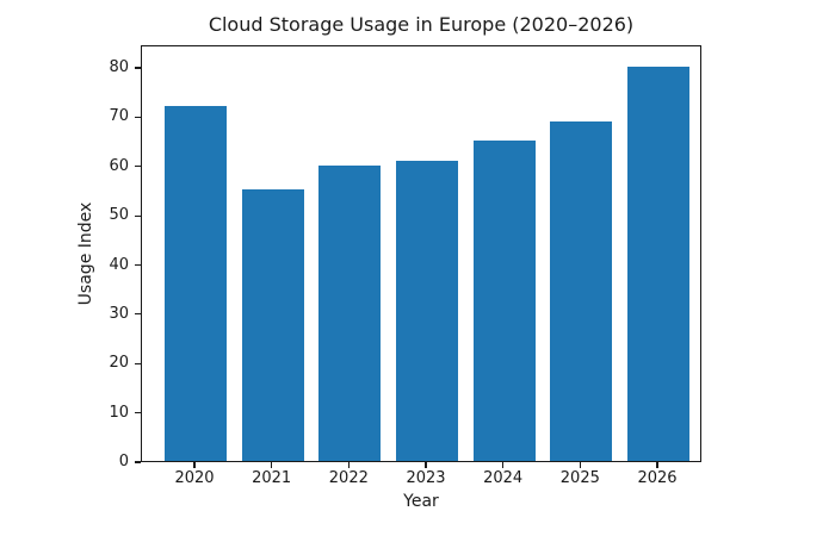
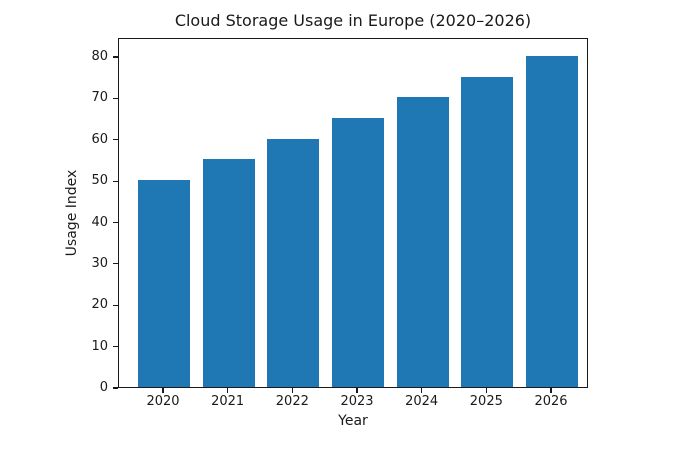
2020: 72 -> 50
2023: 61 -> 65
2024: 65 -> 70
2025: 69 -> 75
